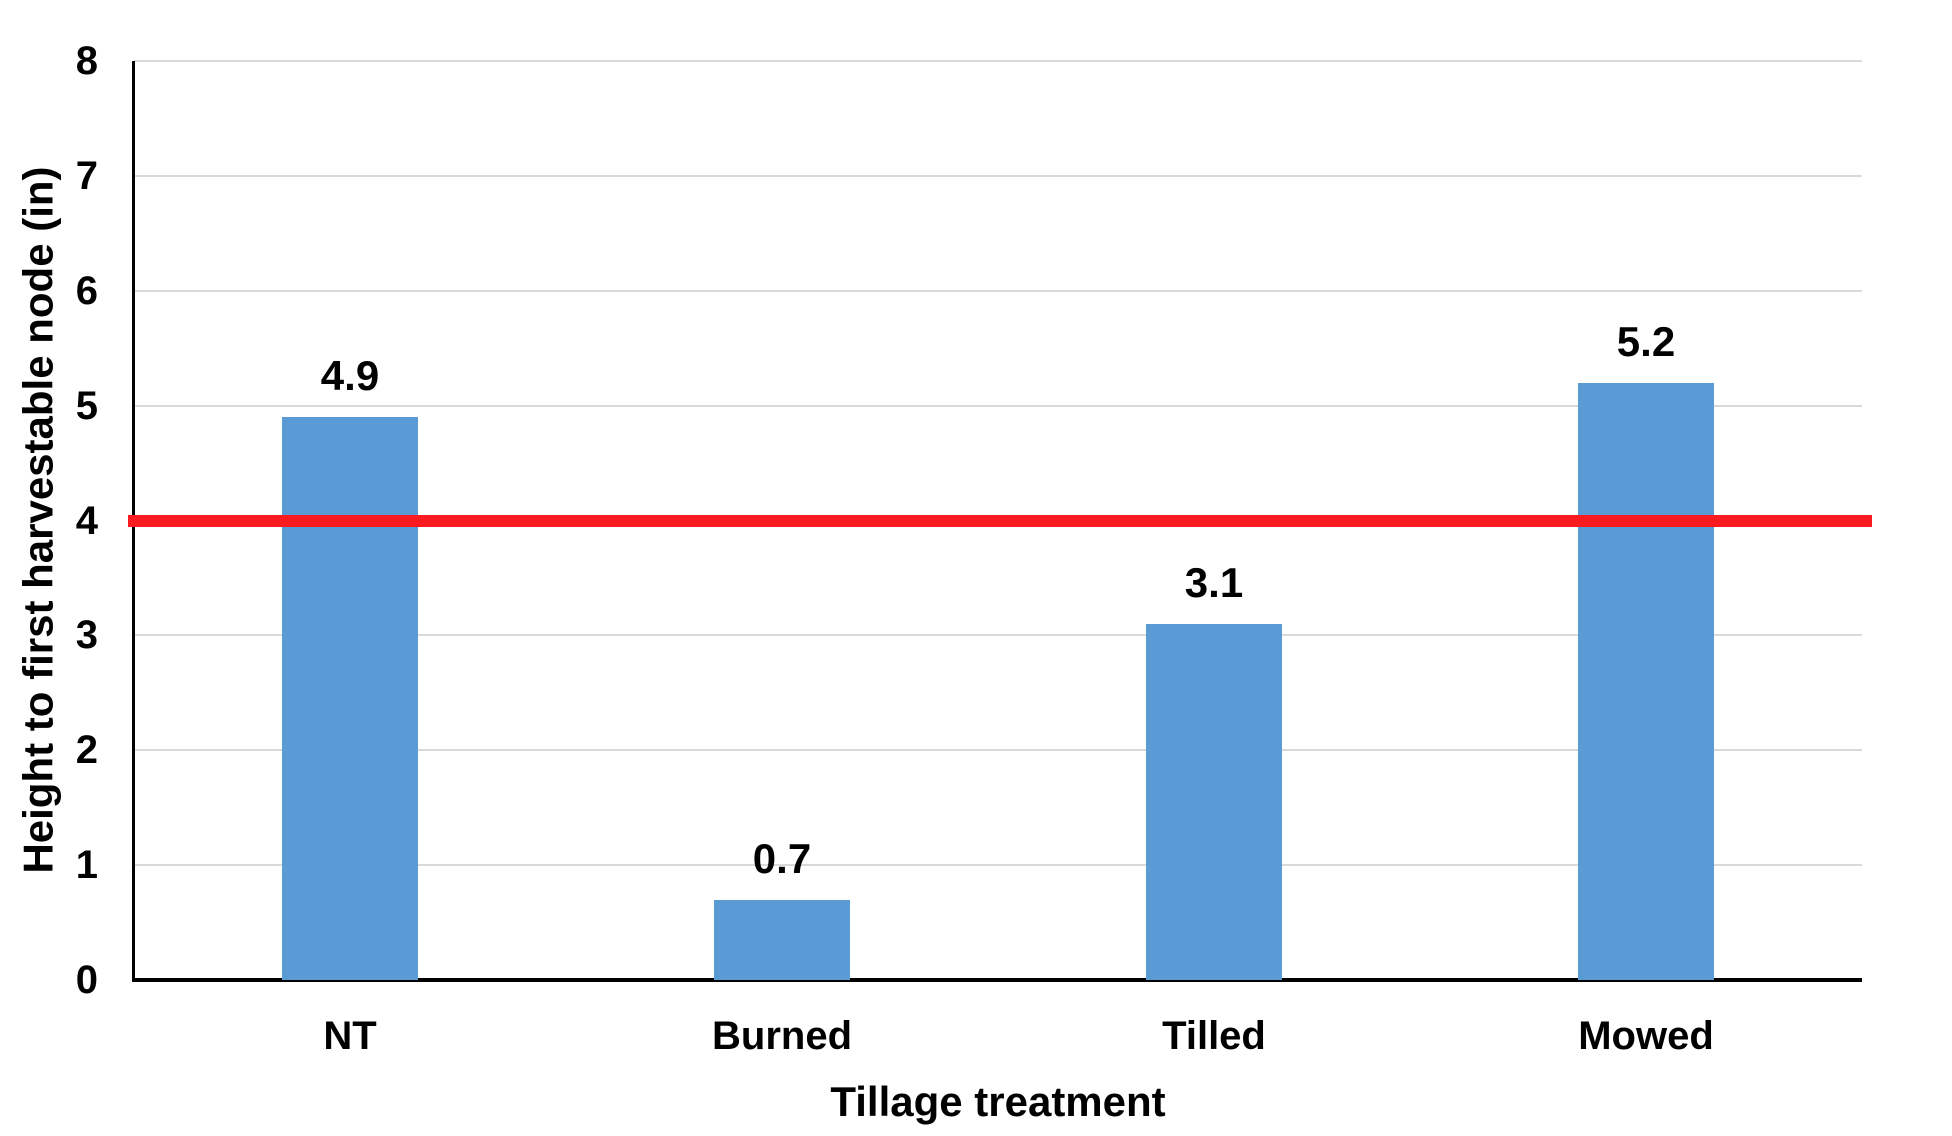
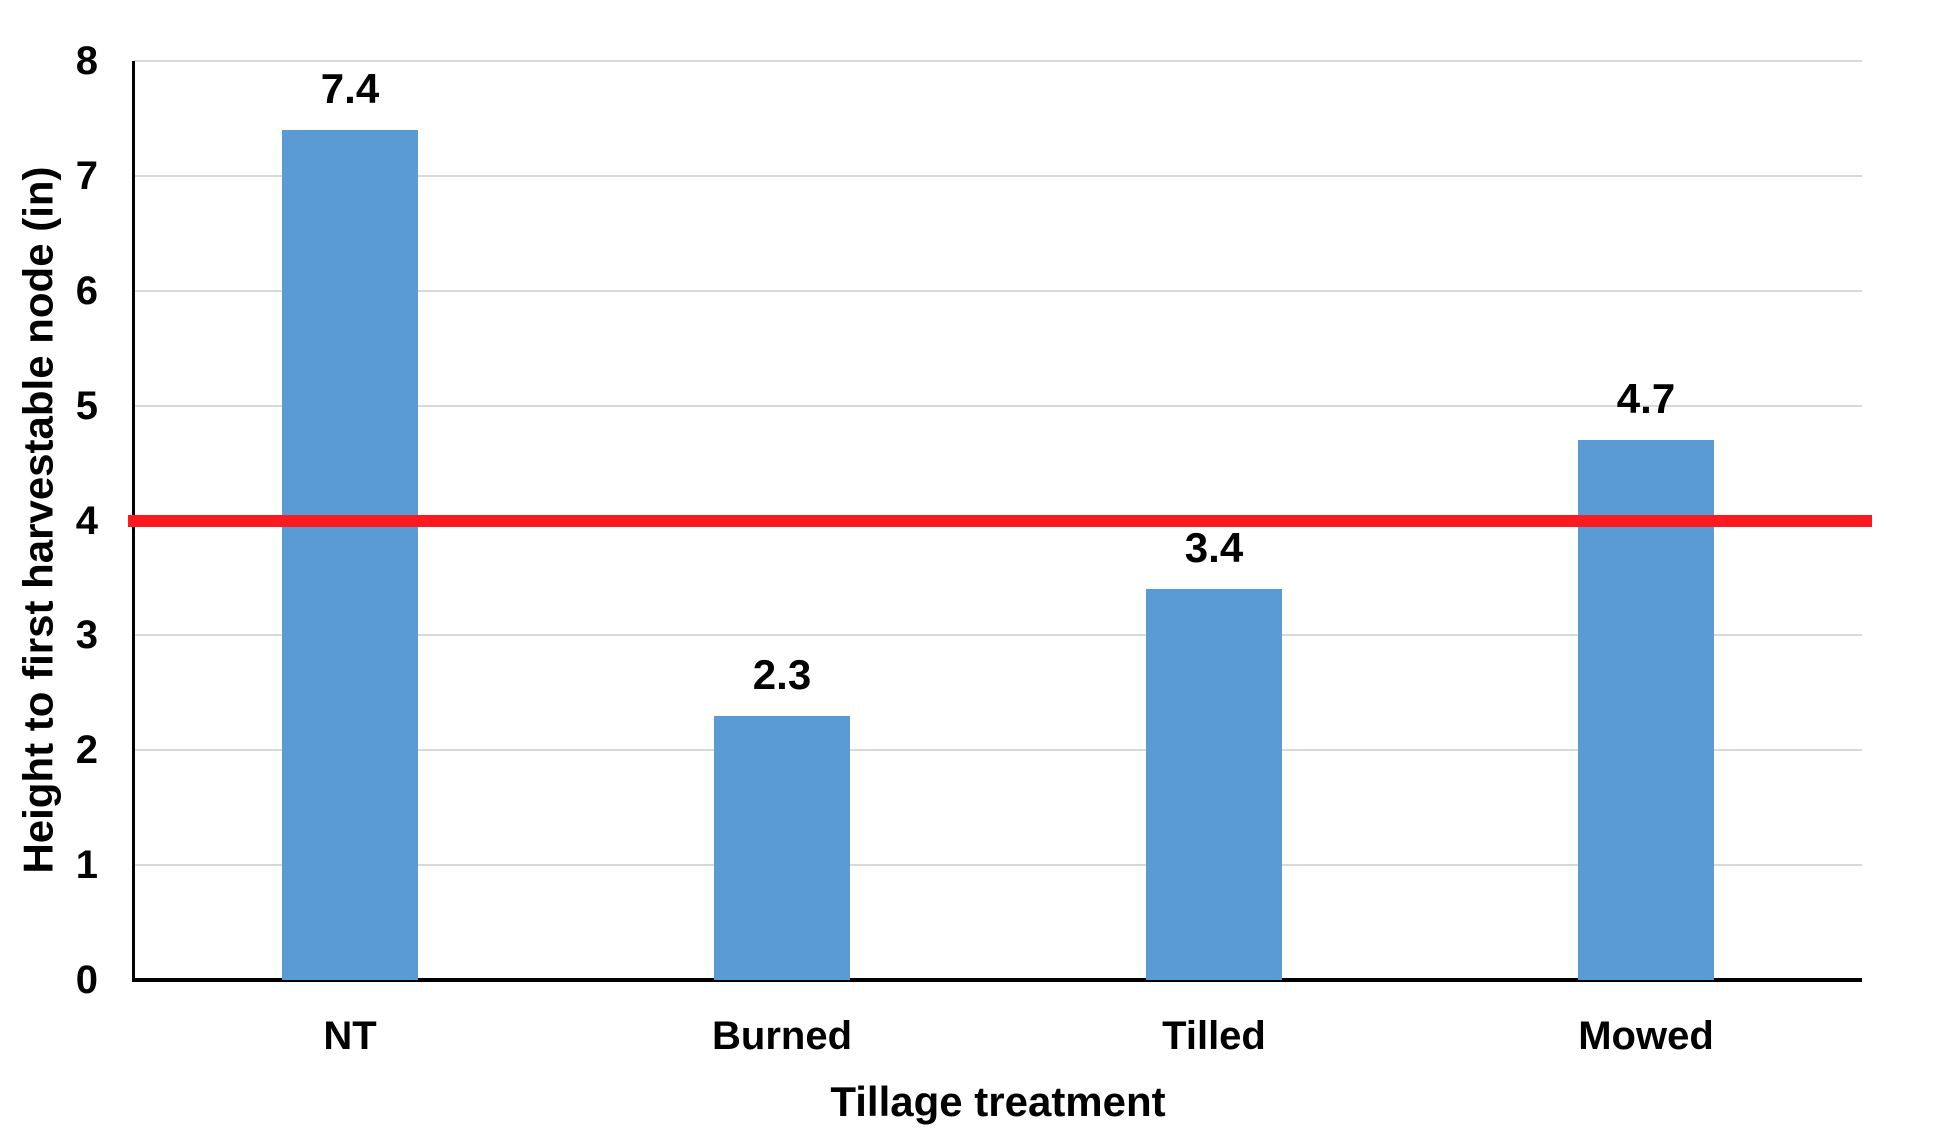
NT: 4.9 -> 7.4
Burned: 0.7 -> 2.3
Tilled: 3.1 -> 3.4
Mowed: 5.2 -> 4.7
